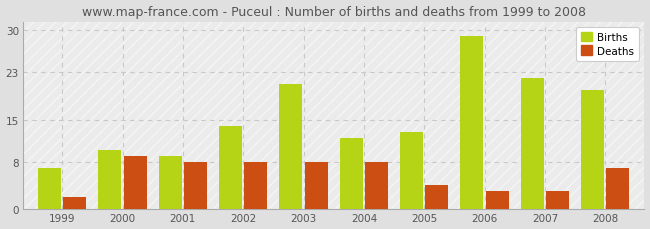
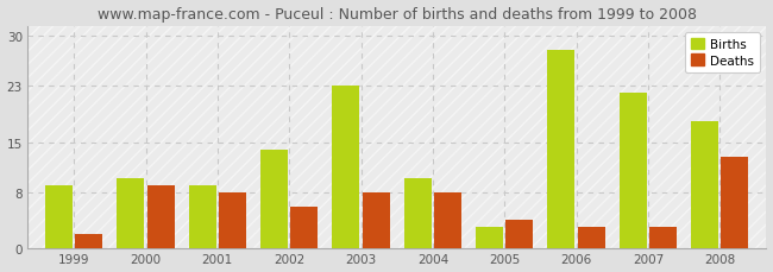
Births/1999: 7 -> 9
Deaths/2002: 8 -> 6
Births/2003: 21 -> 23
Births/2004: 12 -> 10
Births/2005: 13 -> 3
Births/2006: 29 -> 28
Births/2008: 20 -> 18
Deaths/2008: 7 -> 13
